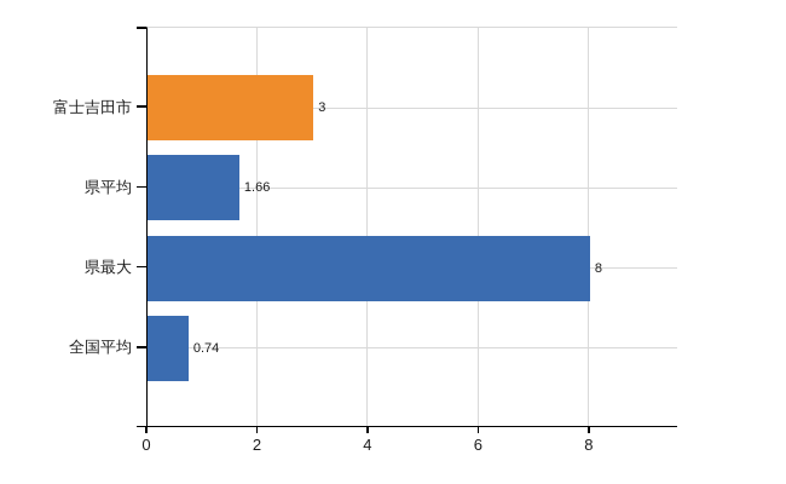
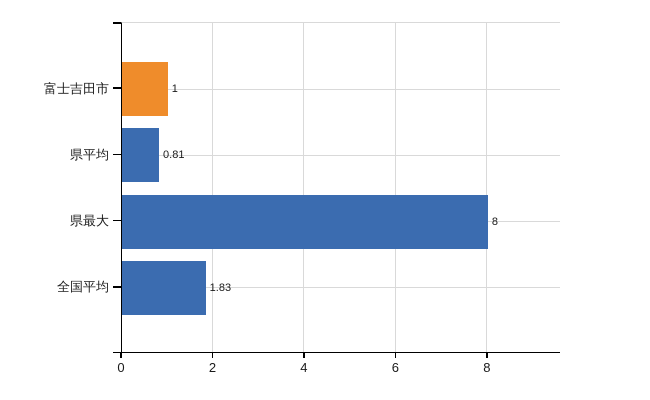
富士吉田市: 3 -> 1
県平均: 1.66 -> 0.81
全国平均: 0.74 -> 1.83
